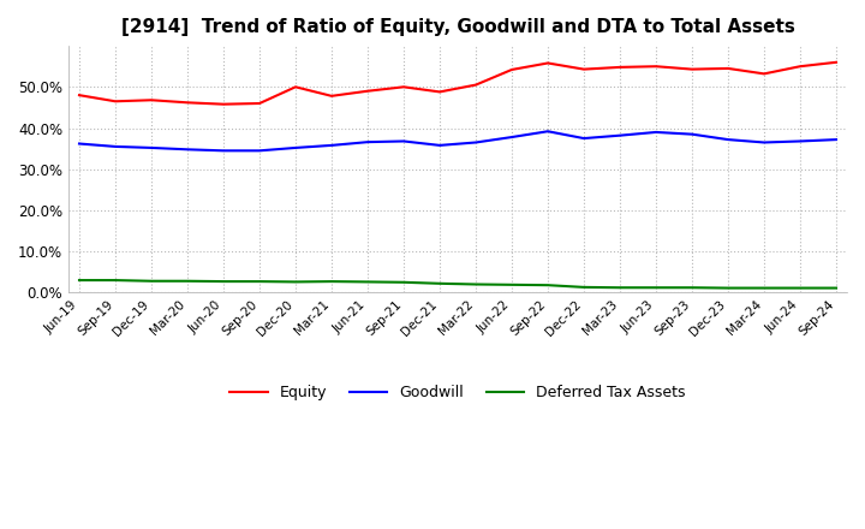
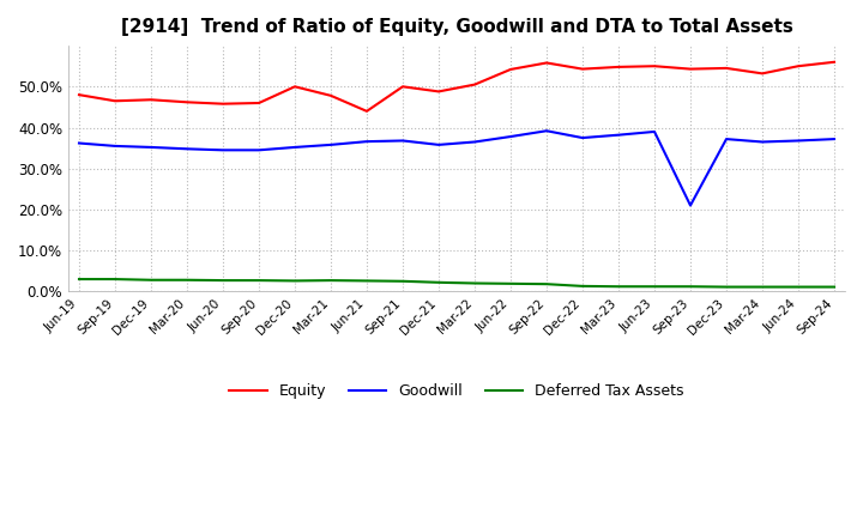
Equity/Jun-21: 49.0% -> 44.0%
Goodwill/Sep-23: 38.5% -> 21.0%
